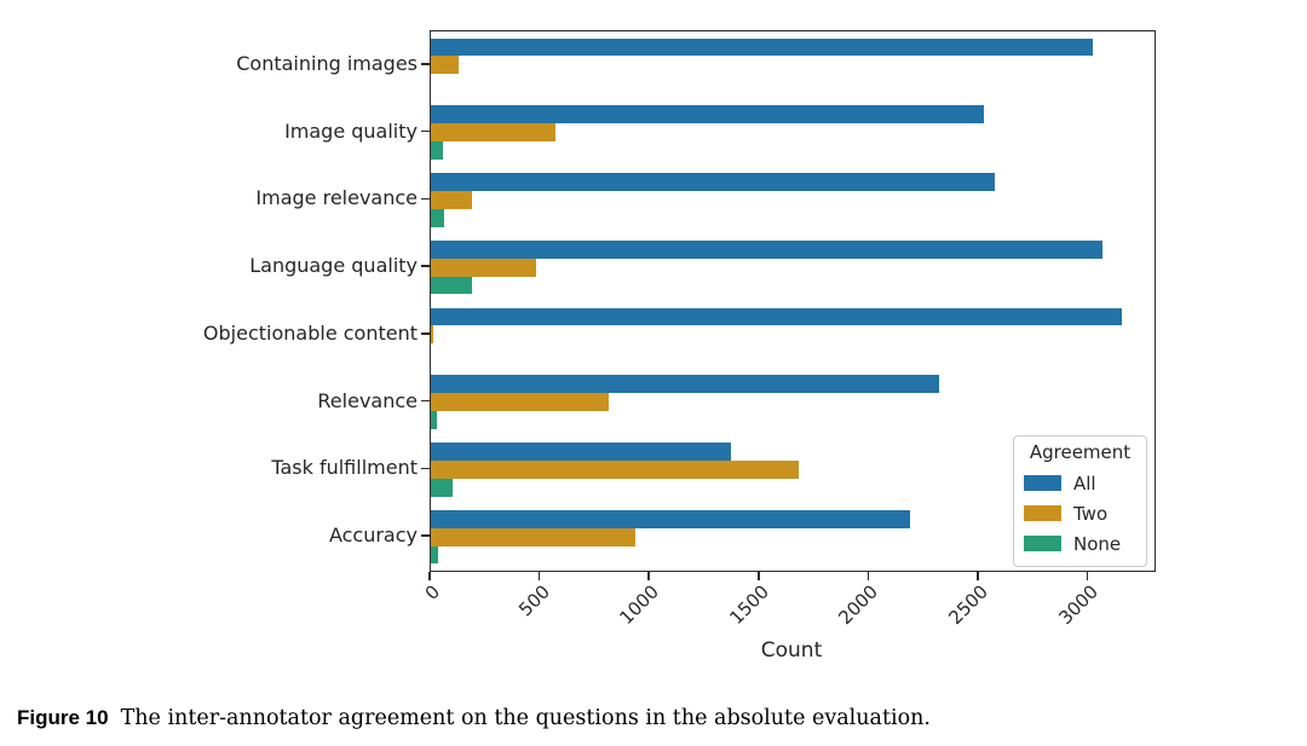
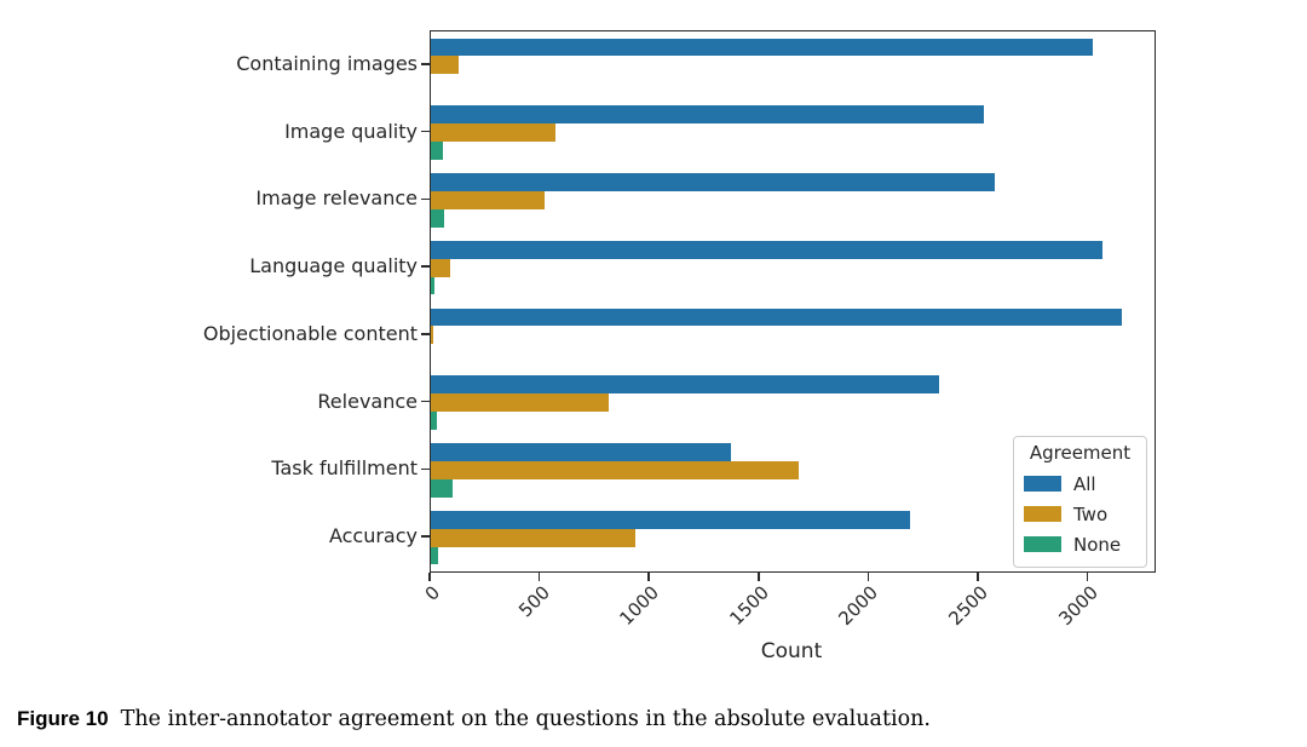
Two/Image relevance: 190 -> 520
Two/Language quality: 480 -> 90
None/Language quality: 190 -> 20
